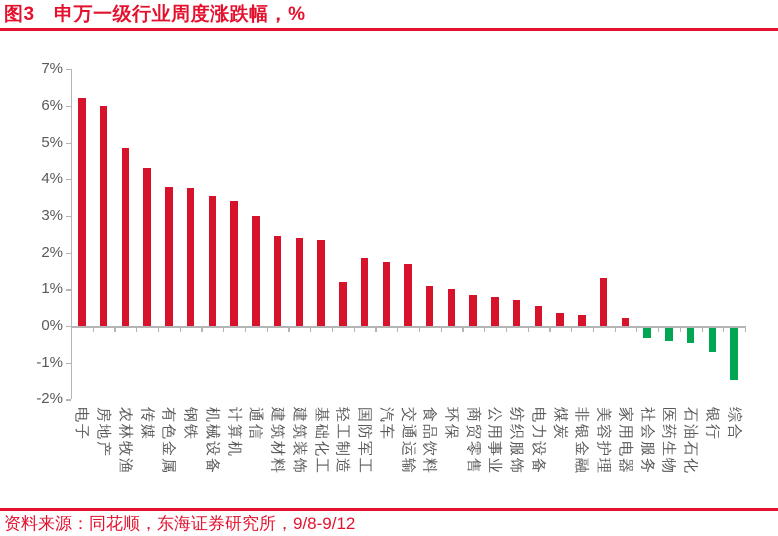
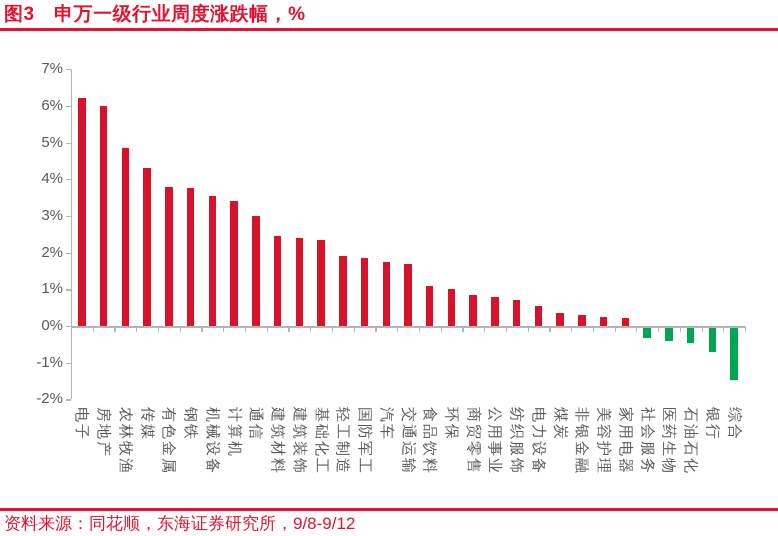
轻工制造: 1.2% -> 1.9%
美容护理: 1.3% -> 0.2%
